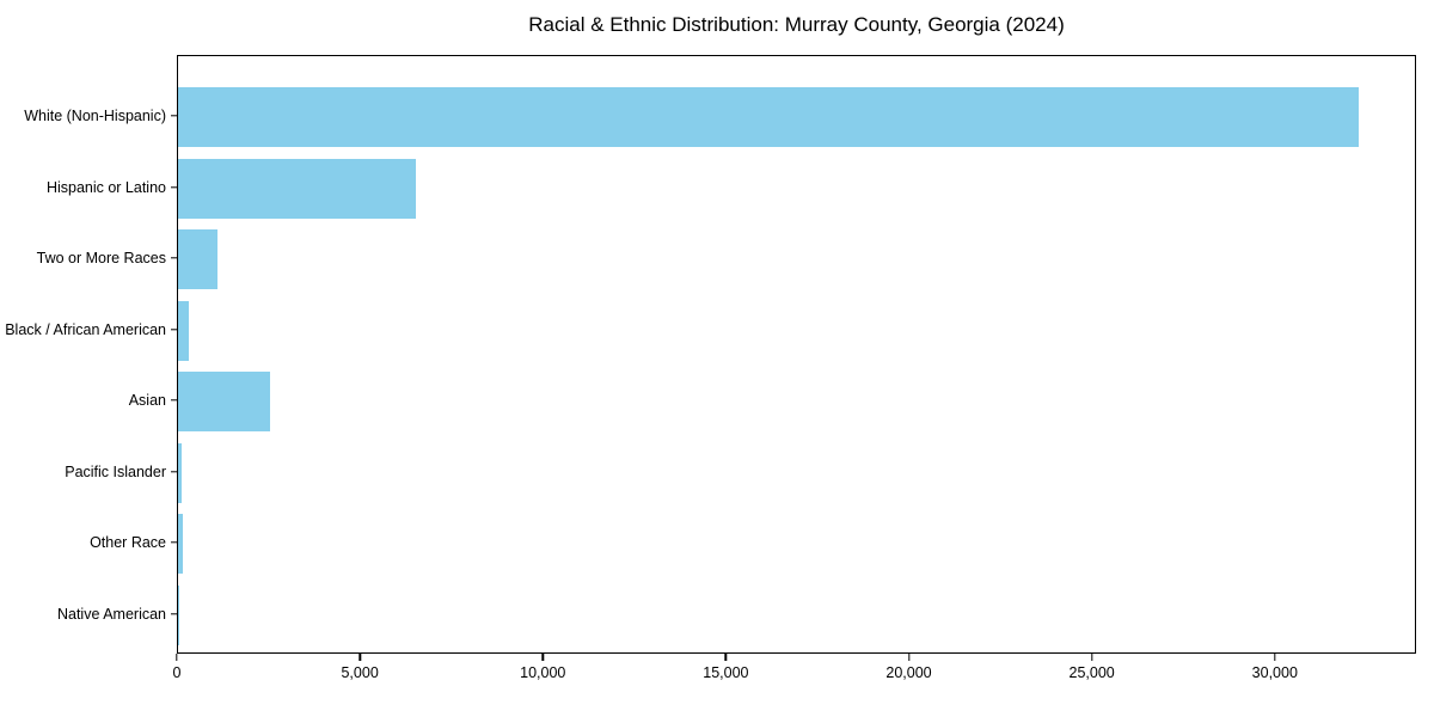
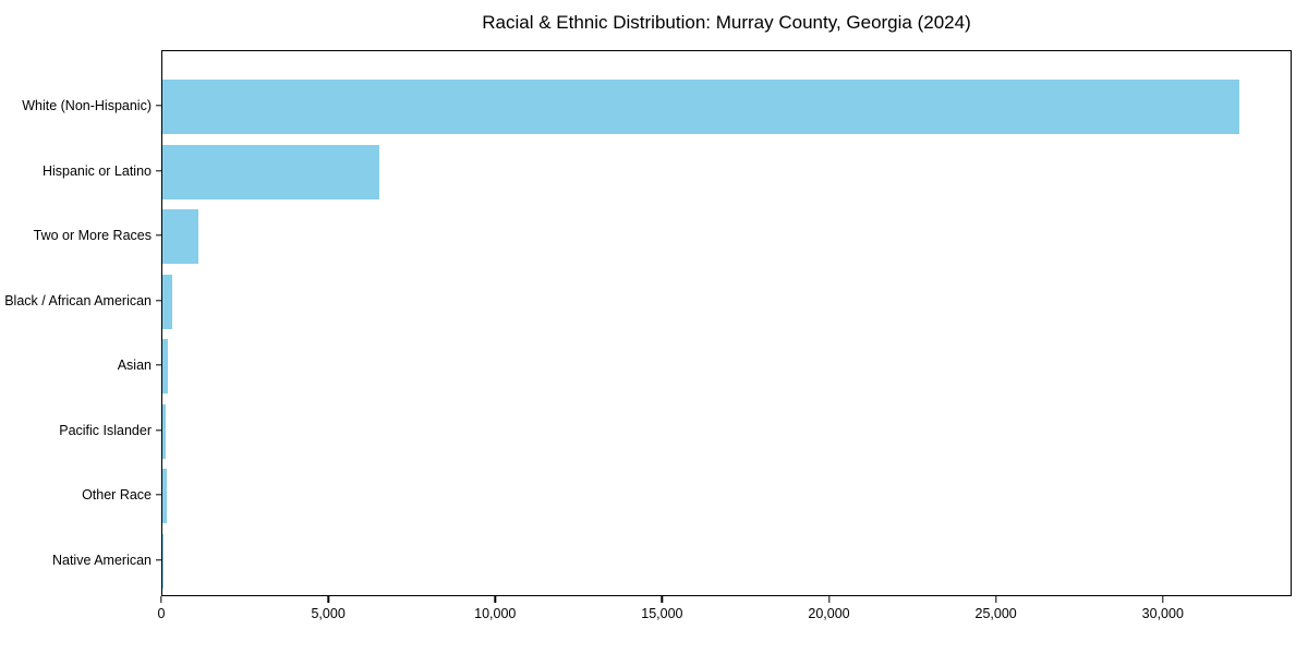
Asian: 2500 -> 200
